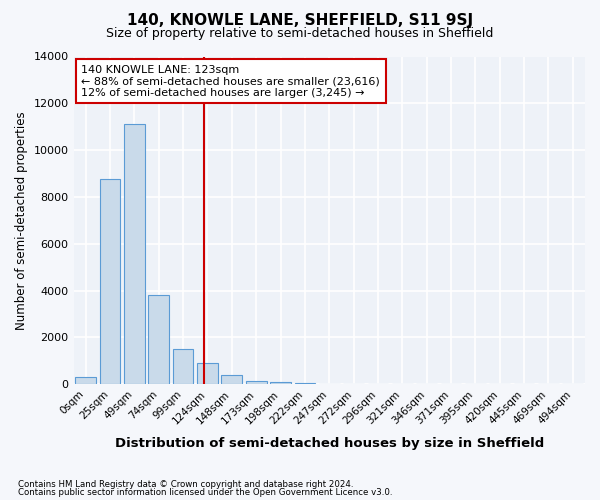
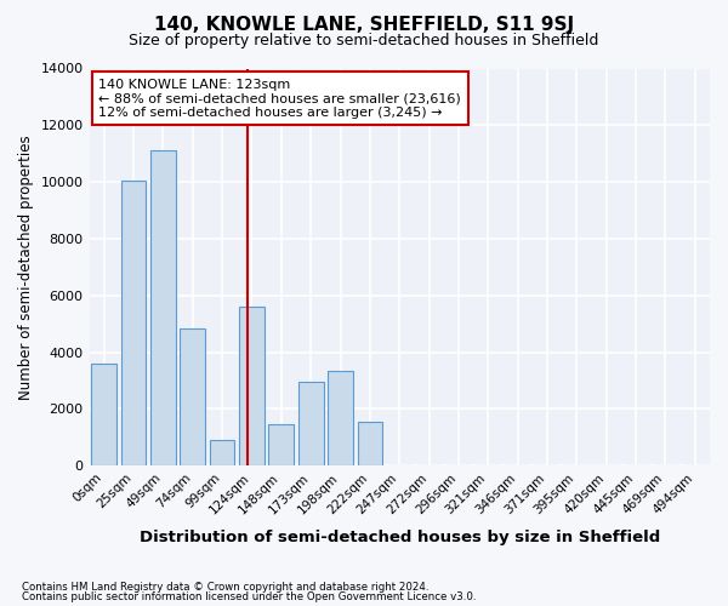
0sqm: 300 -> 3600
25sqm: 8750 -> 10050
74sqm: 3800 -> 4850
99sqm: 1500 -> 900
124sqm: 900 -> 5600
148sqm: 400 -> 1450
173sqm: 130 -> 2950
198sqm: 80 -> 3350
222sqm: 60 -> 1550
